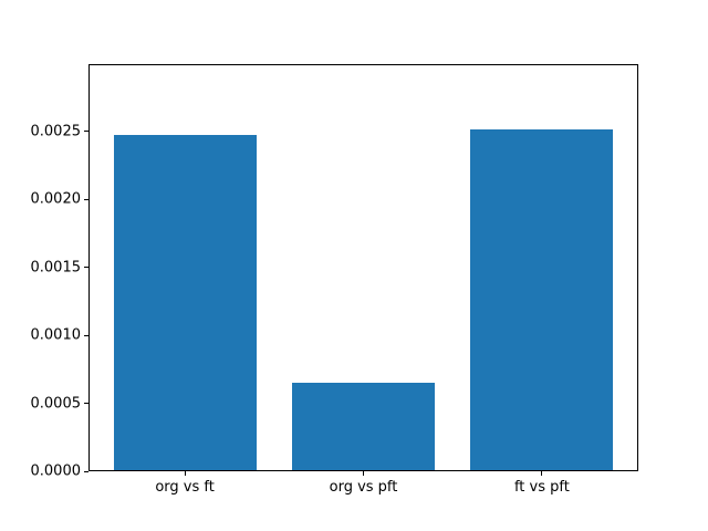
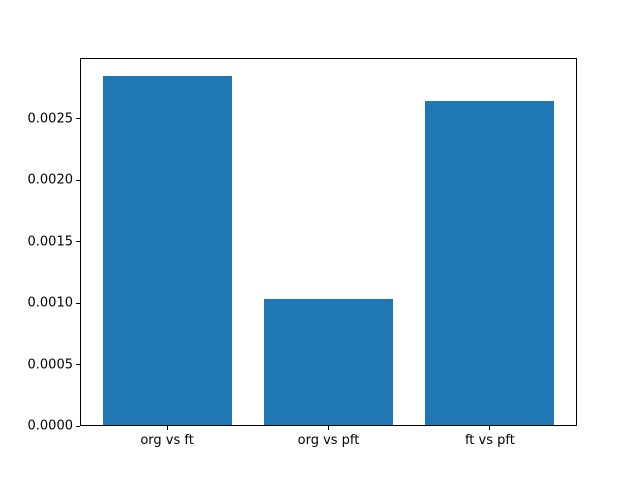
org vs ft: 0.00247 -> 0.00285
org vs pft: 0.00065 -> 0.00103
ft vs pft: 0.00251 -> 0.00264
